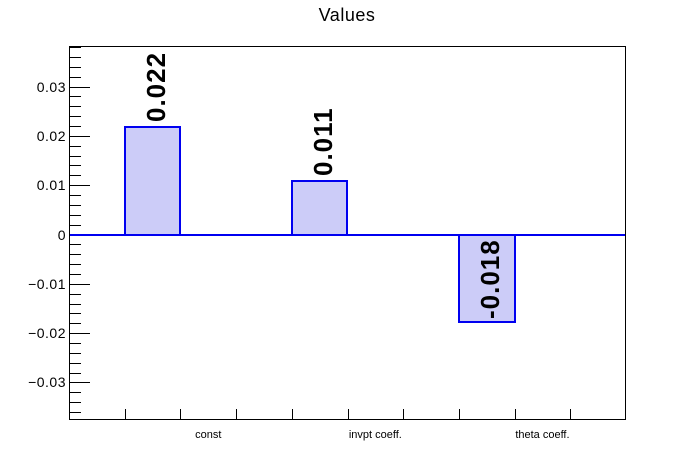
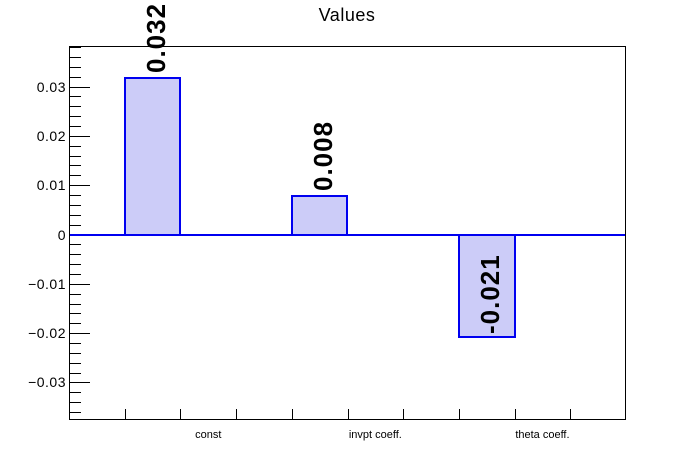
const: 0.022 -> 0.032
invpt coeff.: 0.011 -> 0.008
theta coeff.: -0.018 -> -0.021
